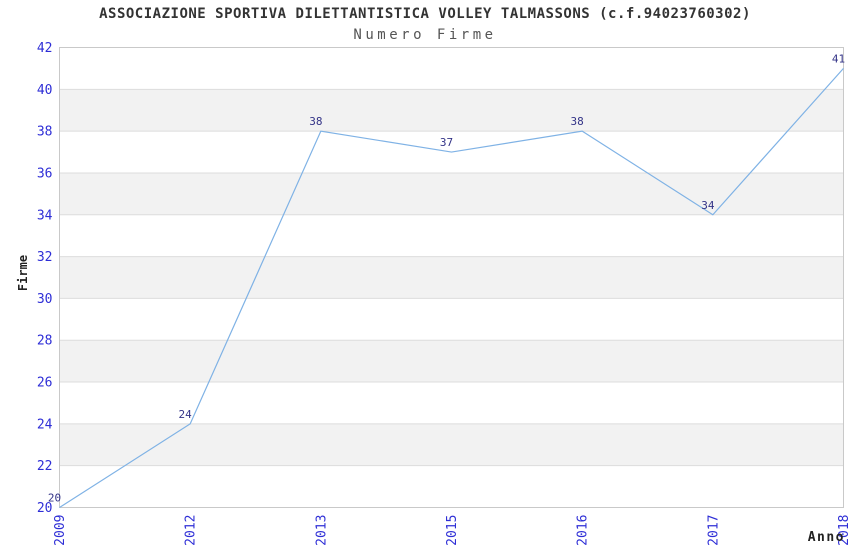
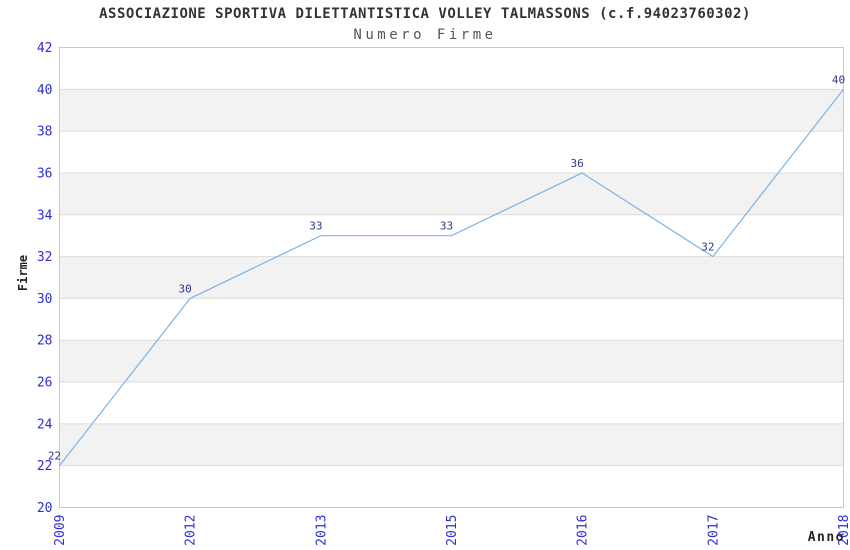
2009: 20 -> 22
2012: 24 -> 30
2013: 38 -> 33
2015: 37 -> 33
2016: 38 -> 36
2017: 34 -> 32
2018: 41 -> 40
